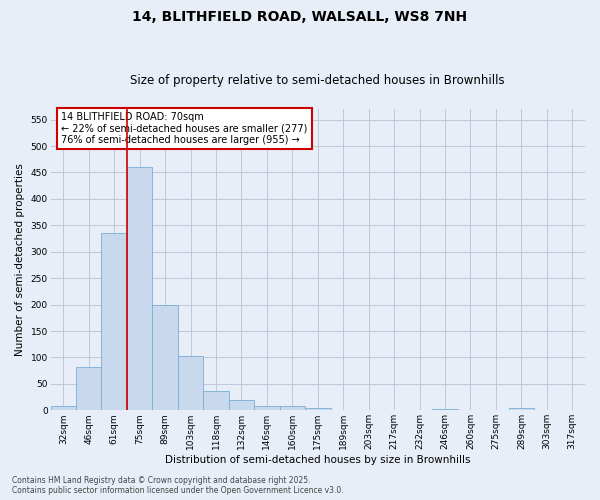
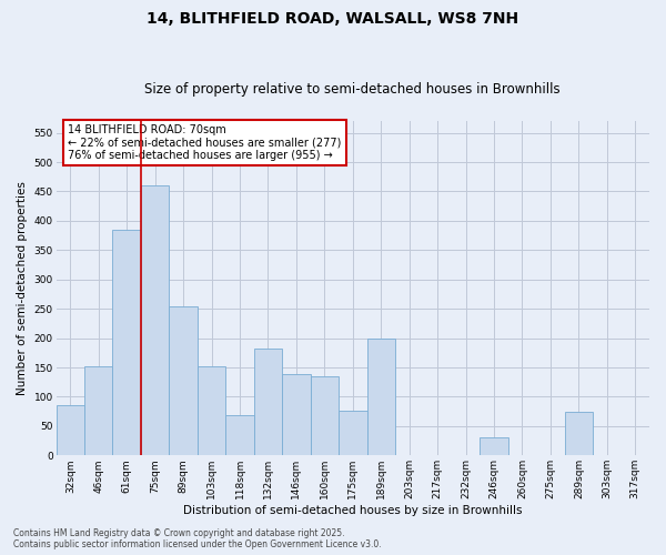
32sqm: 8 -> 86
46sqm: 82 -> 152
61sqm: 335 -> 384
89sqm: 200 -> 254
103sqm: 102 -> 152
118sqm: 37 -> 68
132sqm: 20 -> 182
146sqm: 9 -> 138
160sqm: 8 -> 134
175sqm: 5 -> 76
189sqm: 1 -> 200
246sqm: 3 -> 30
289sqm: 5 -> 74
